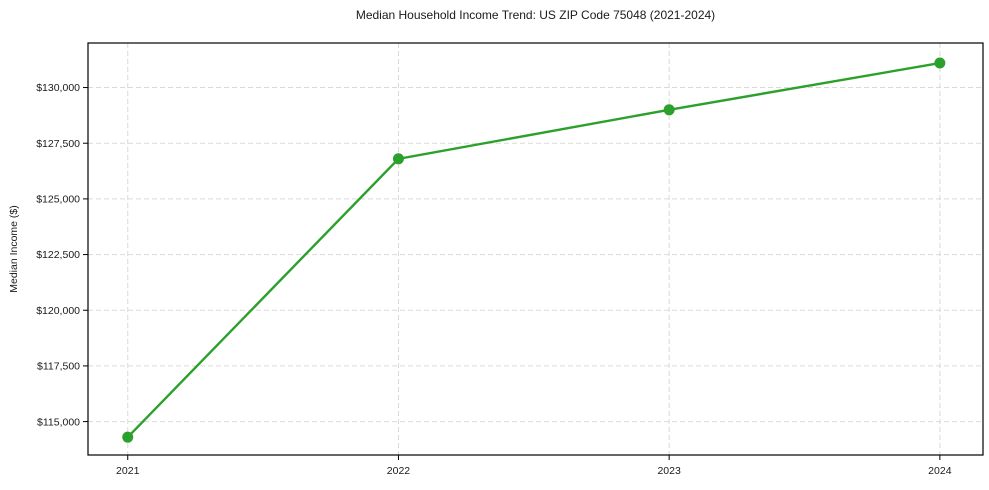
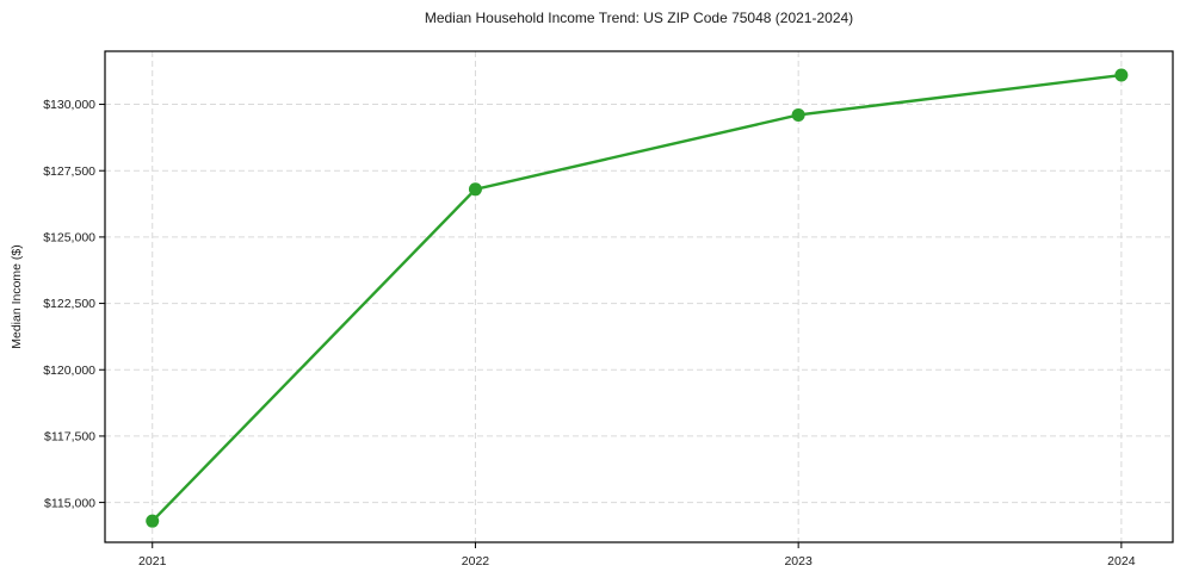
2023: $129000 -> $129600
